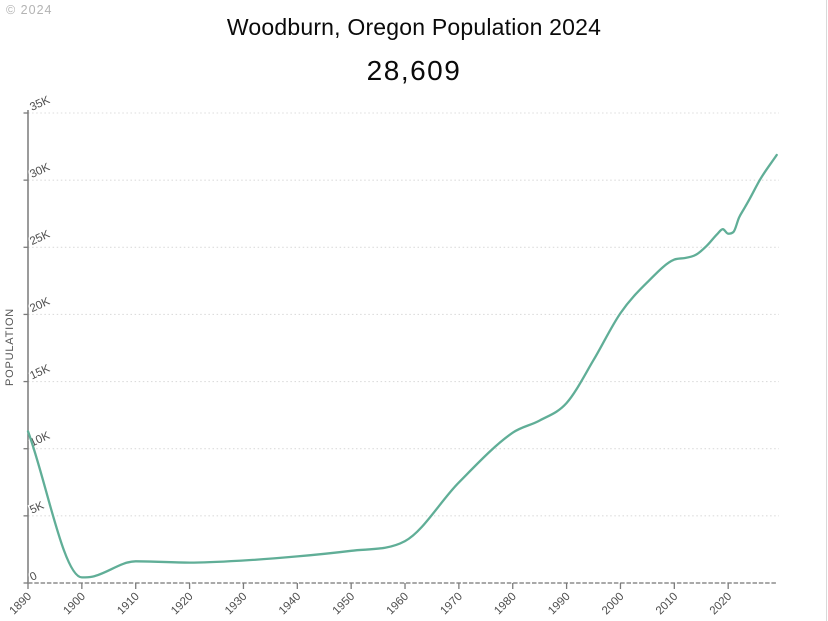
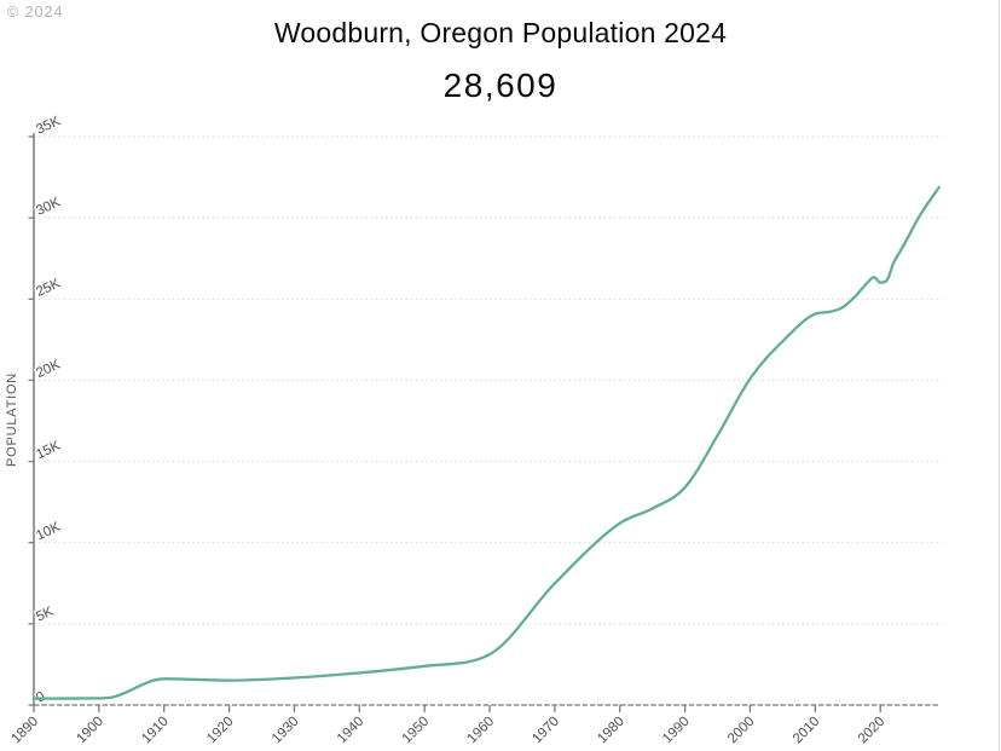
1890: 11.3K -> 0.4K
